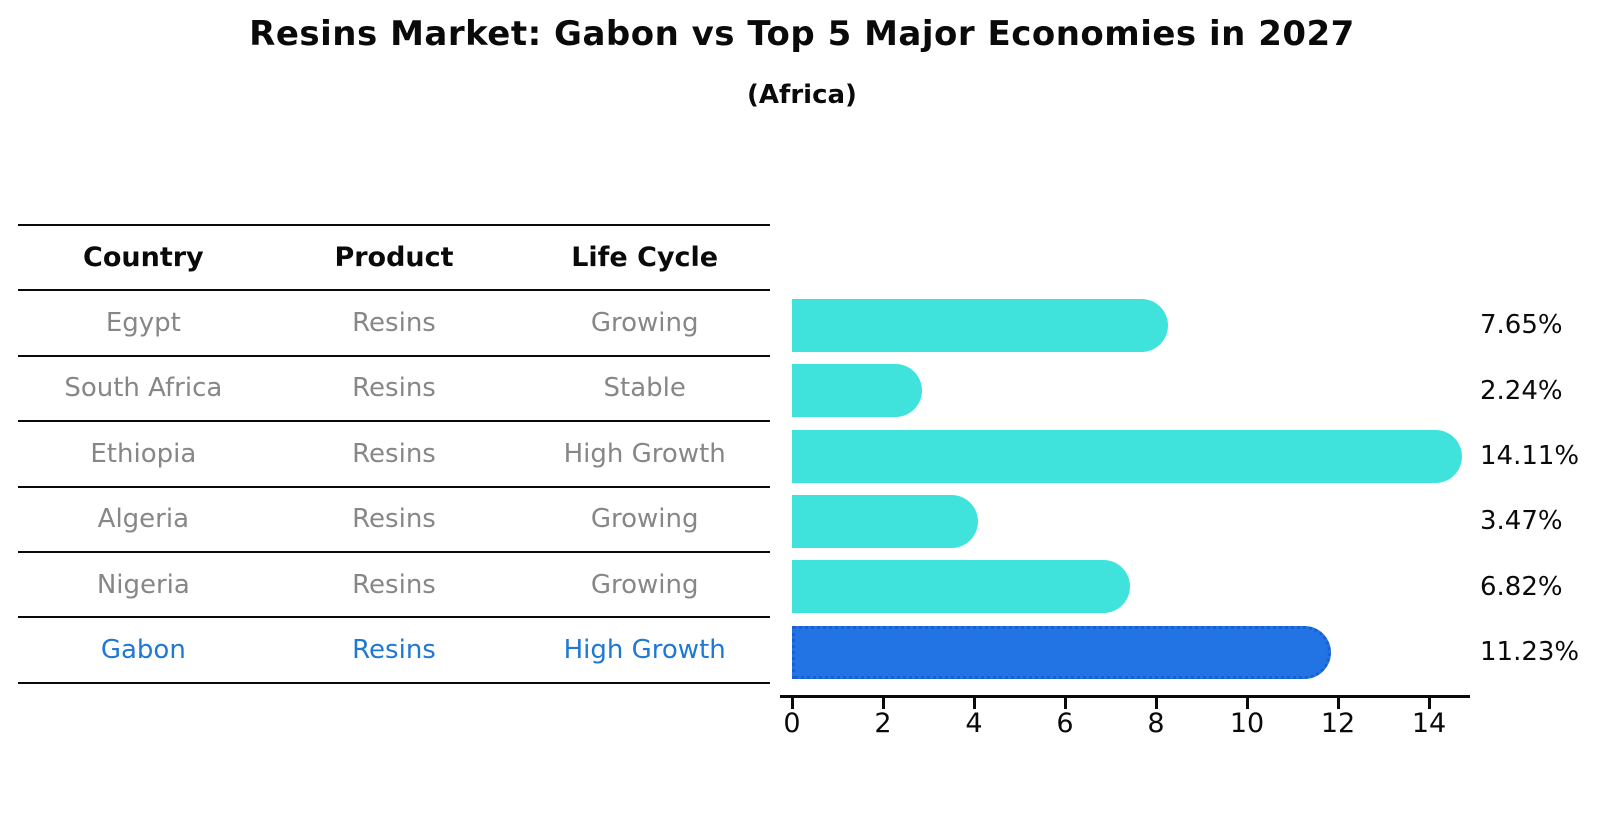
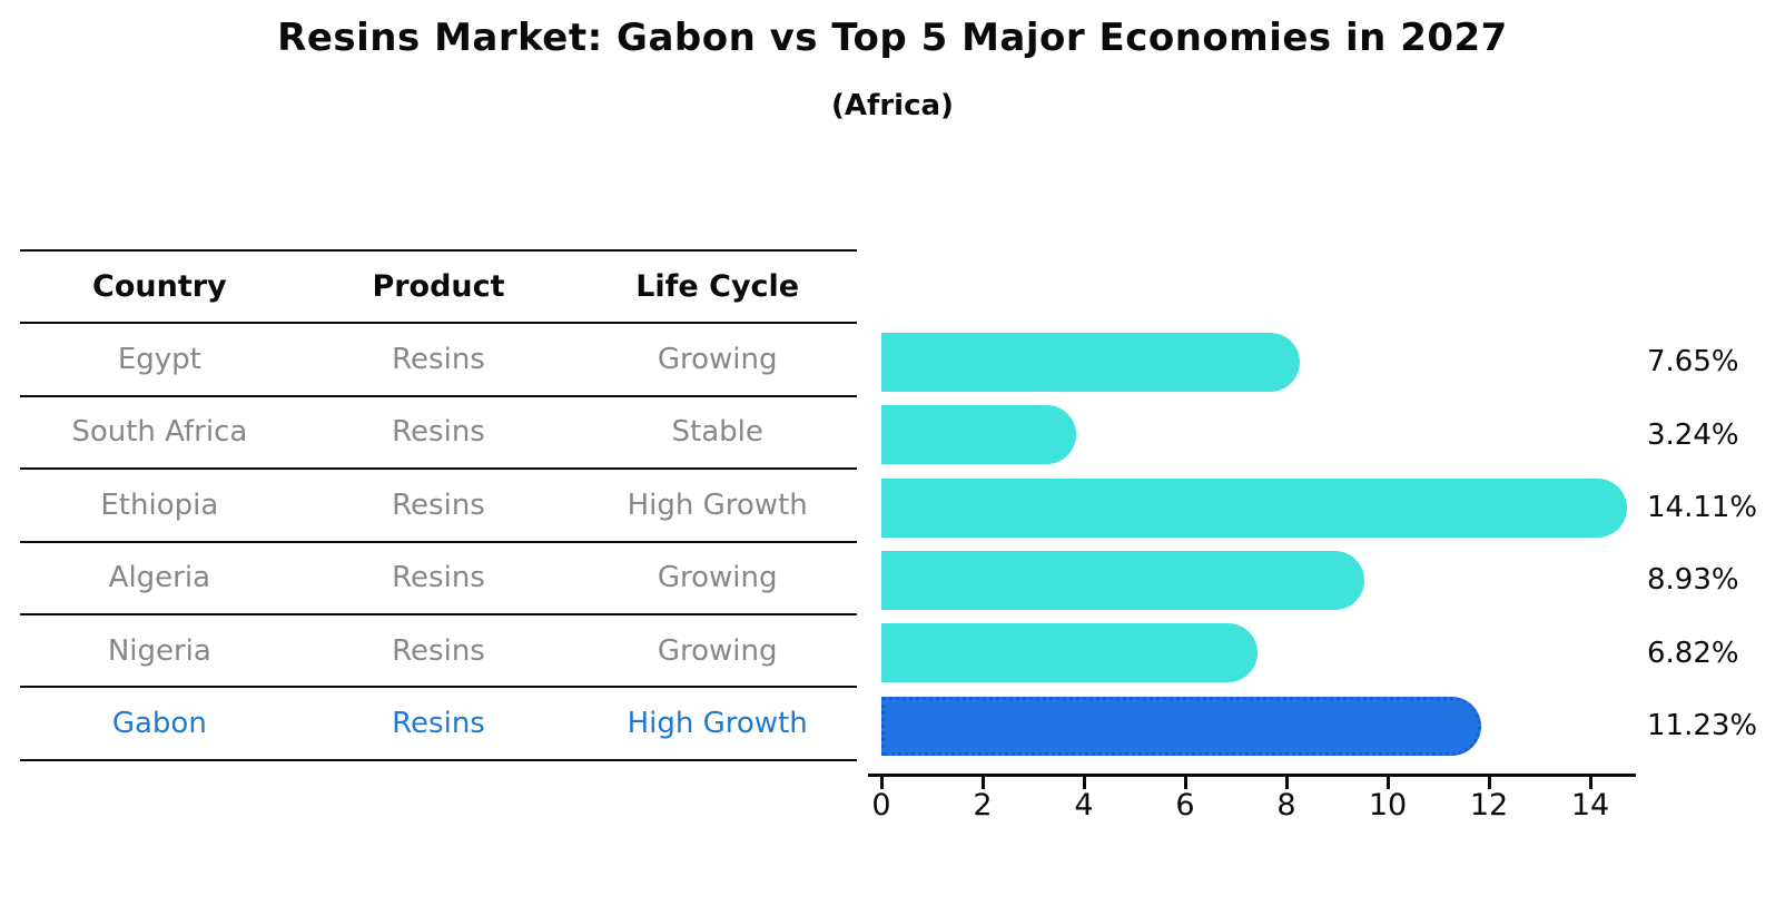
South Africa: 2.24% -> 3.24%
Algeria: 3.47% -> 8.93%
